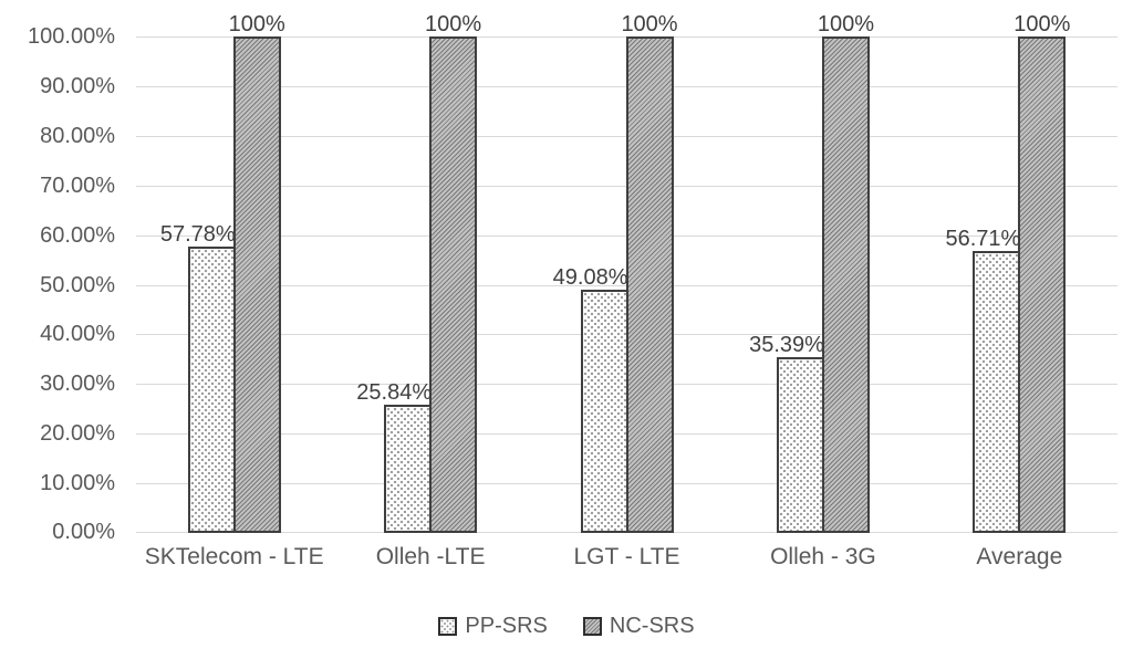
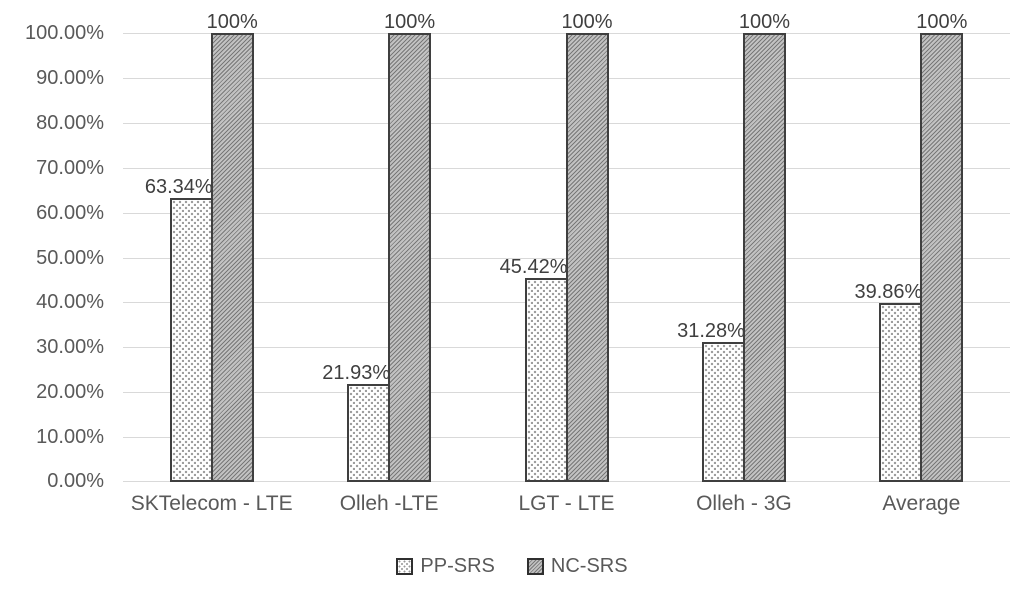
PP-SRS/SKTelecom - LTE: 57.78% -> 63.34%
PP-SRS/Olleh -LTE: 25.84% -> 21.93%
PP-SRS/LGT - LTE: 49.08% -> 45.42%
PP-SRS/Olleh - 3G: 35.39% -> 31.28%
PP-SRS/Average: 56.71% -> 39.86%
